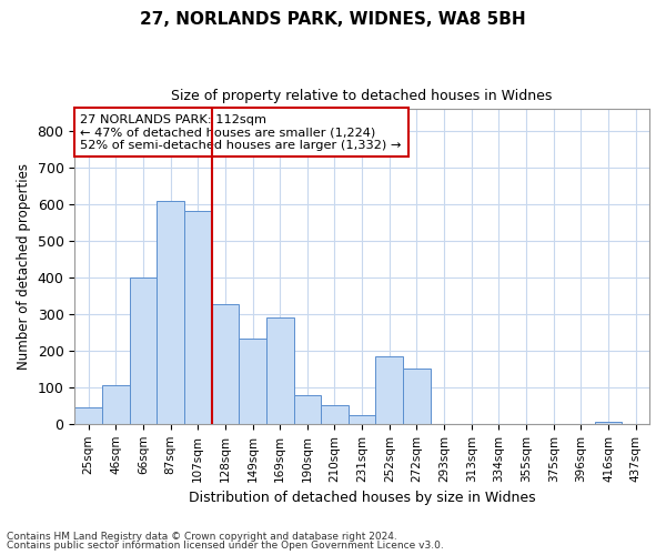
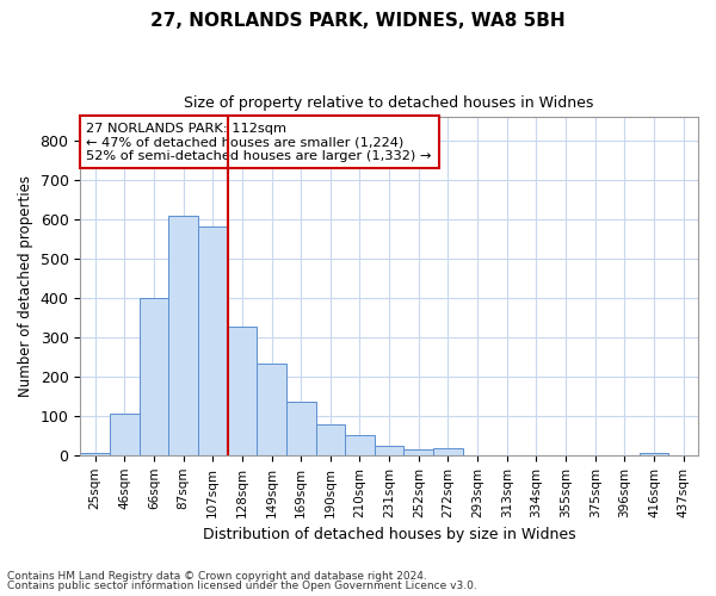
25sqm: 45 -> 5
169sqm: 290 -> 135
252sqm: 185 -> 15
272sqm: 150 -> 17
